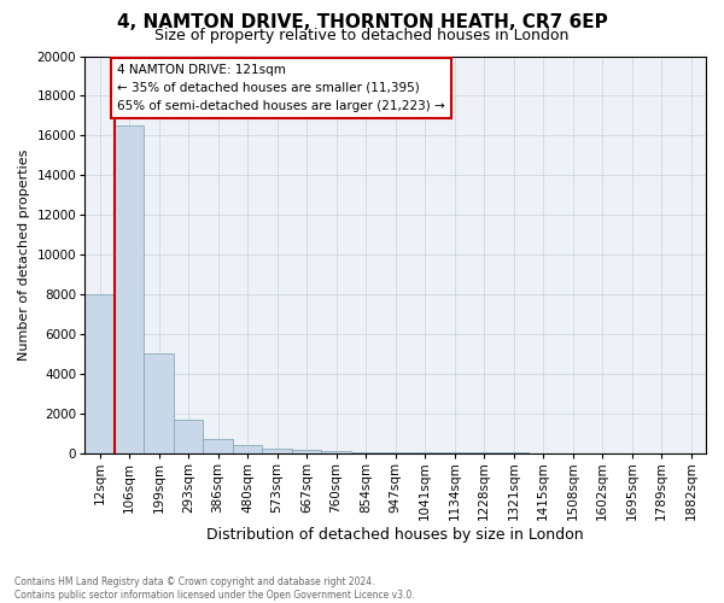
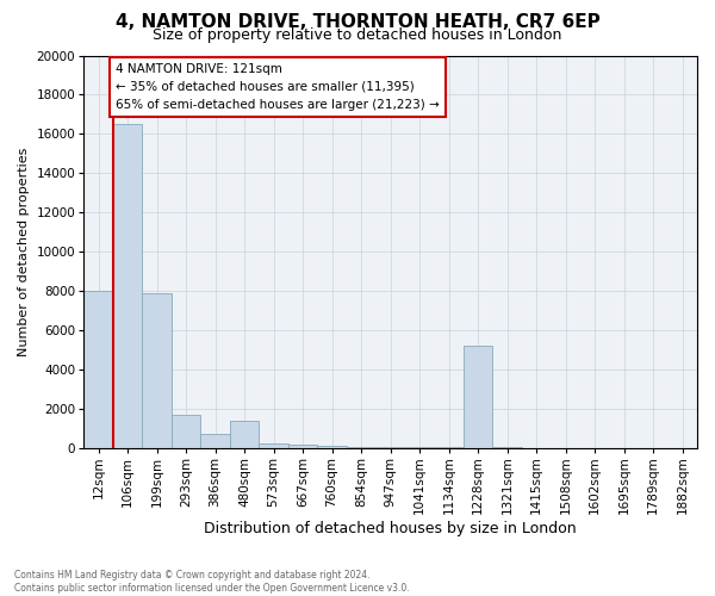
199sqm: 5000 -> 7900
480sqm: 400 -> 1400
1228sqm: 0 -> 5200
